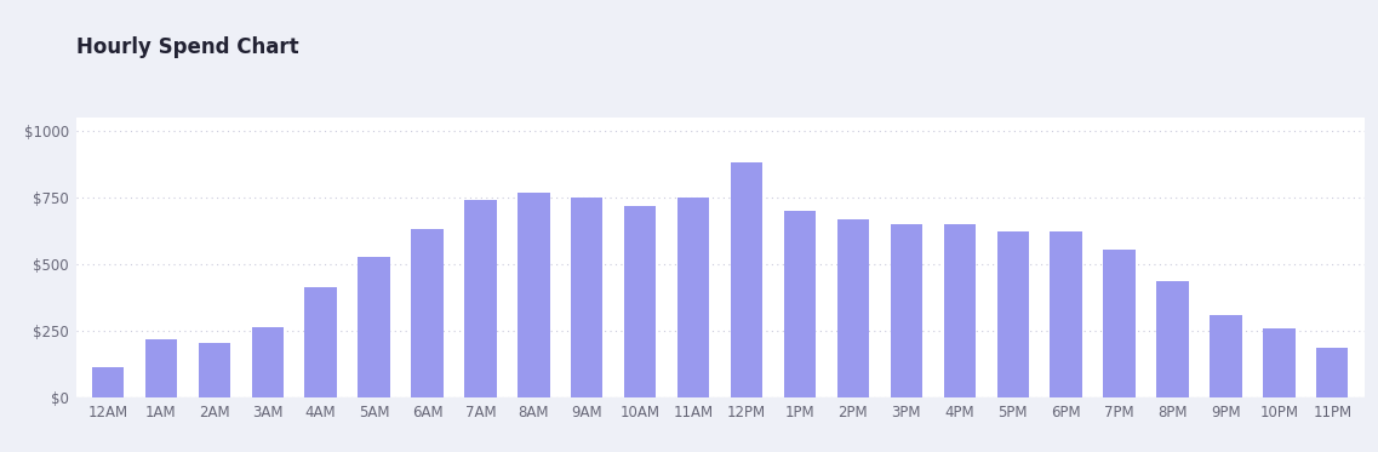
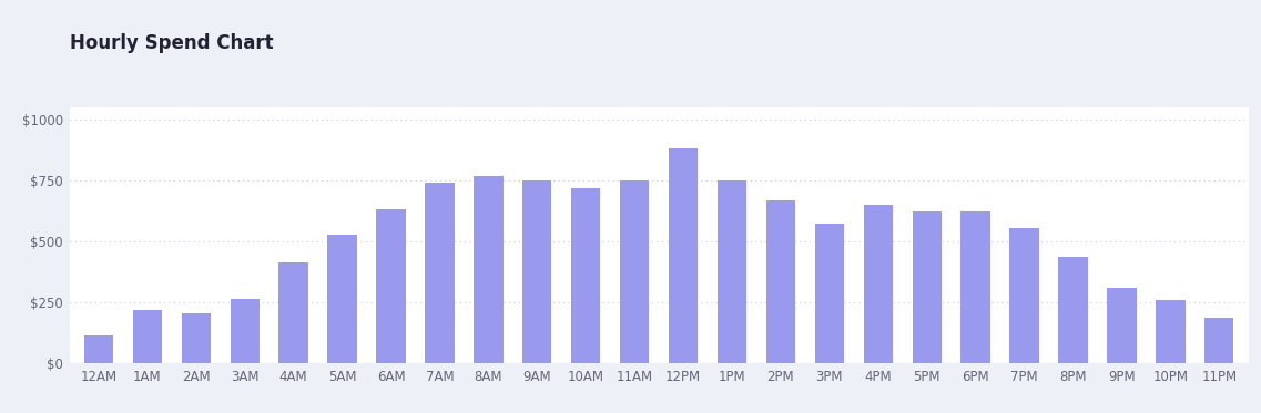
1PM: $700 -> $750
3PM: $650 -> $575
